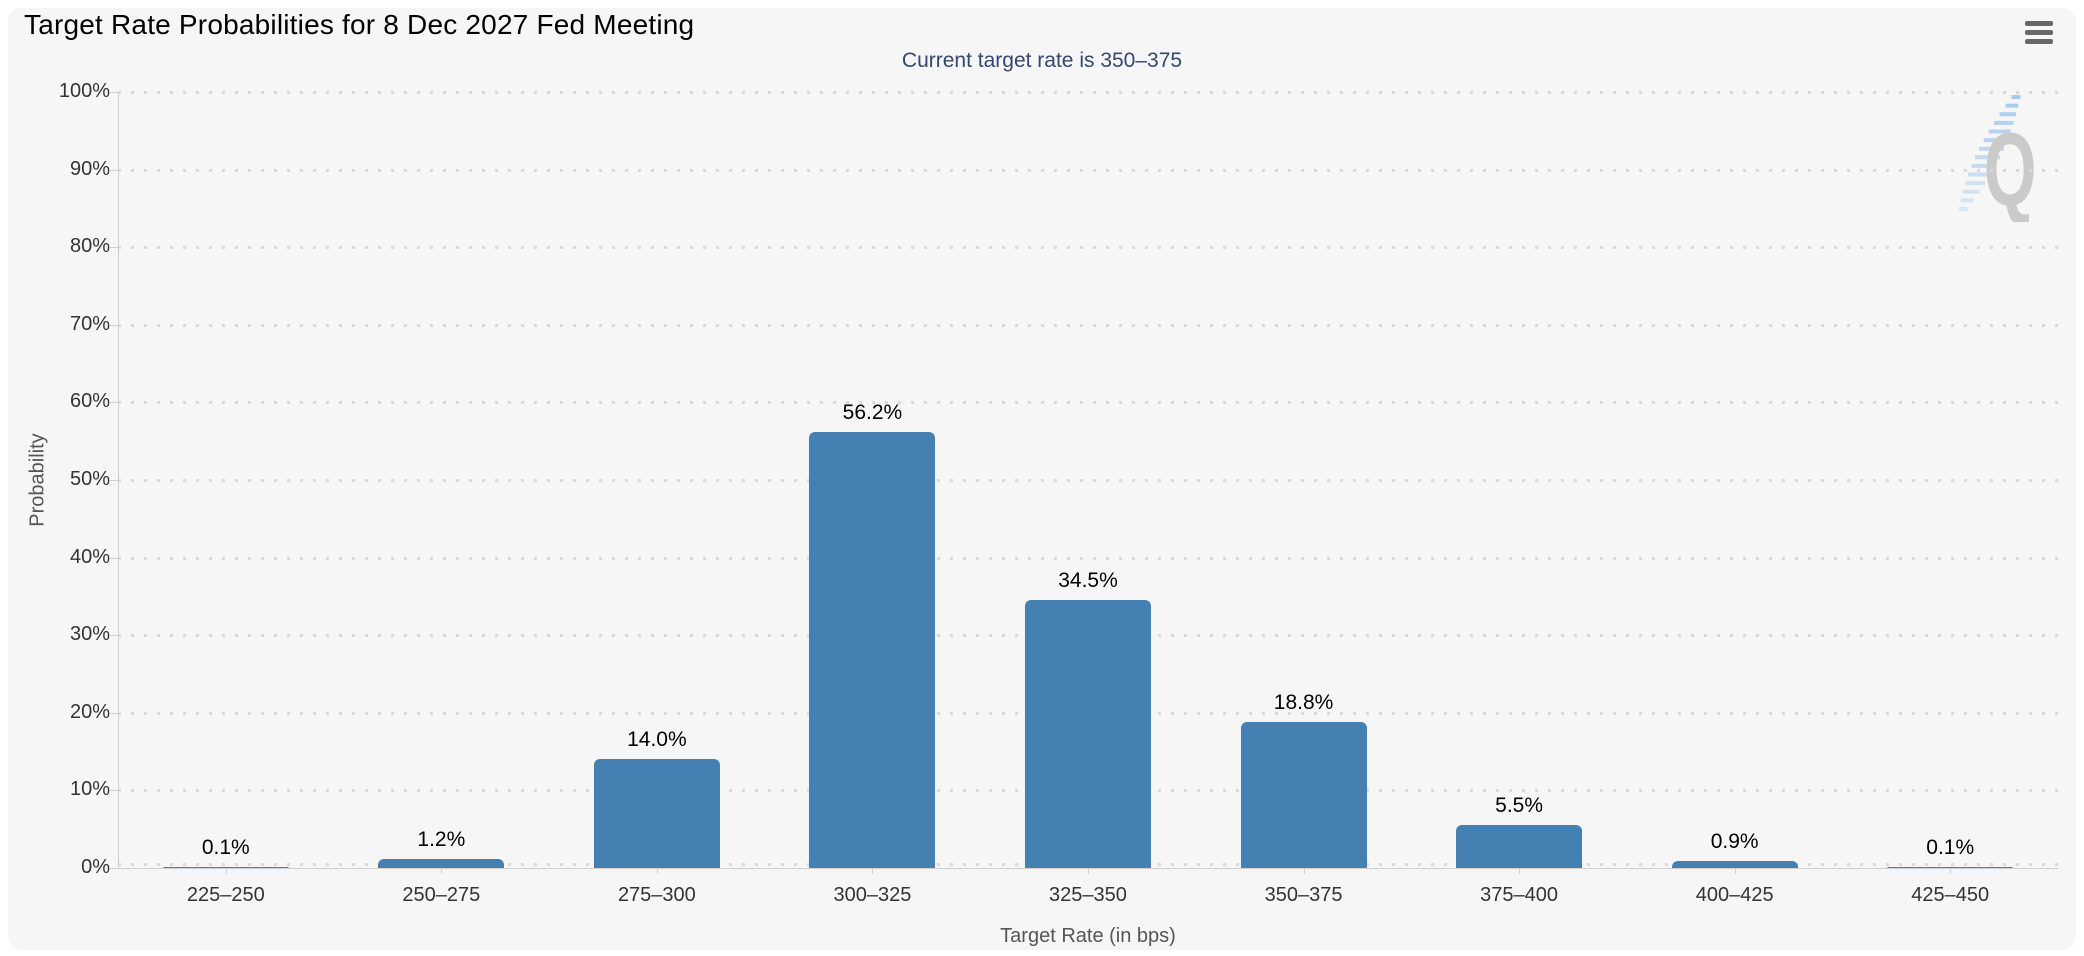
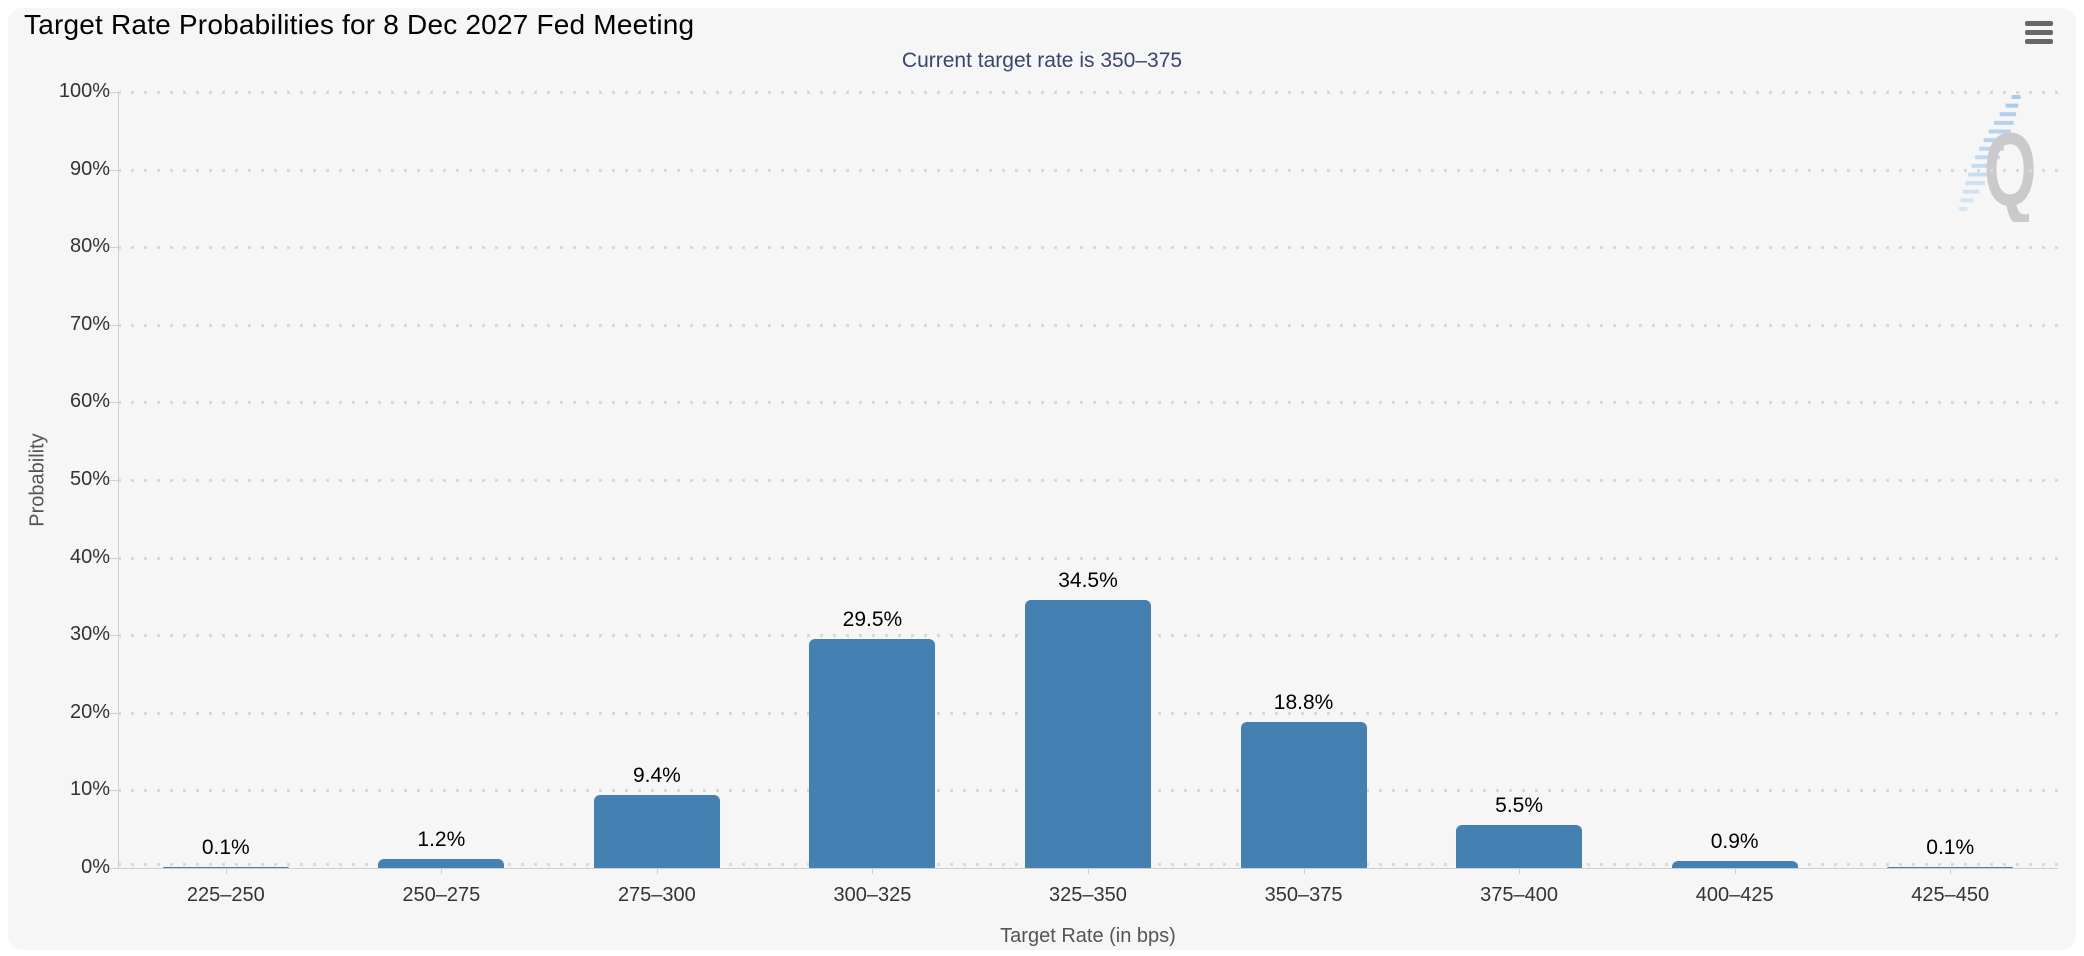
275–300: 14.0% -> 9.4%
300–325: 56.2% -> 29.5%
